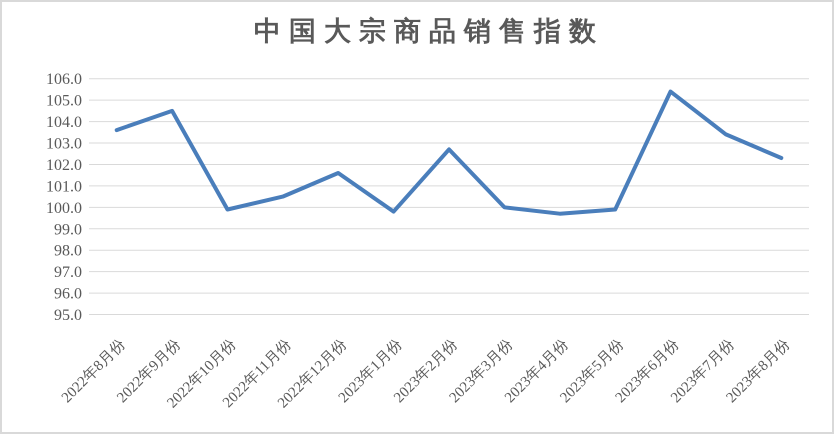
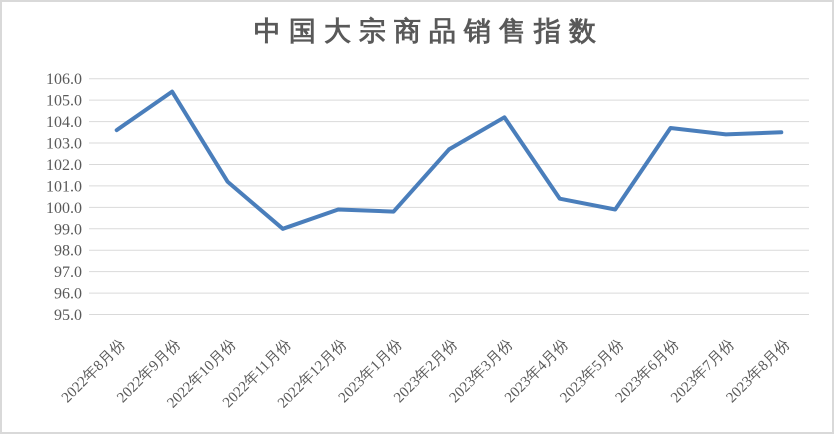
2022年9月份: 104.5 -> 105.4
2022年10月份: 99.9 -> 101.2
2022年11月份: 100.5 -> 99.0
2022年12月份: 101.6 -> 99.9
2023年3月份: 100.0 -> 104.2
2023年4月份: 99.7 -> 100.4
2023年6月份: 105.4 -> 103.7
2023年8月份: 102.3 -> 103.5
